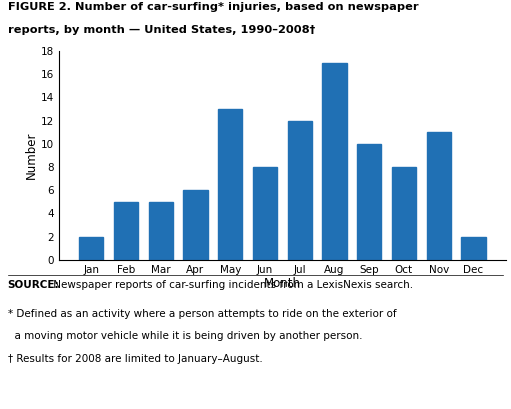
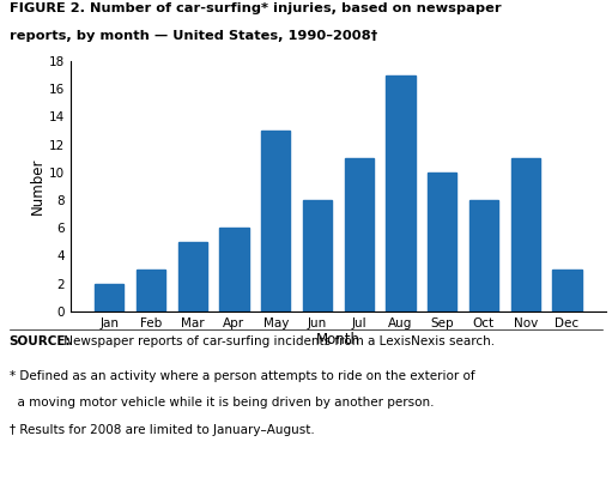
Feb: 5 -> 3
Jul: 12 -> 11
Dec: 2 -> 3
